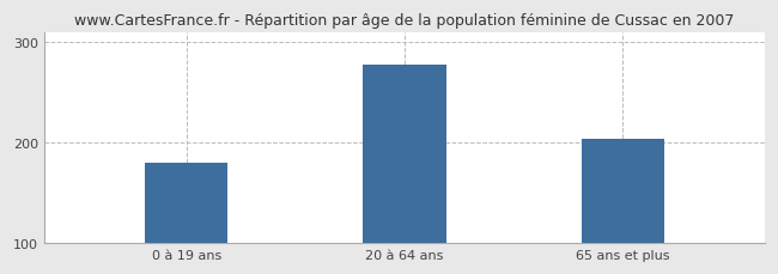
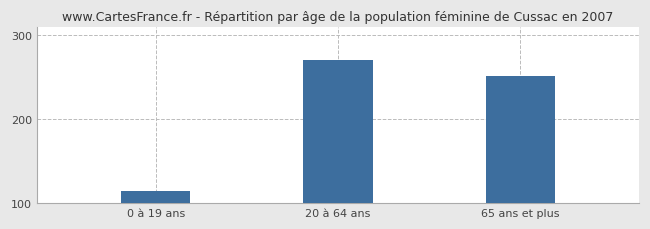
0 à 19 ans: 180 -> 114
20 à 64 ans: 278 -> 271
65 ans et plus: 204 -> 251
